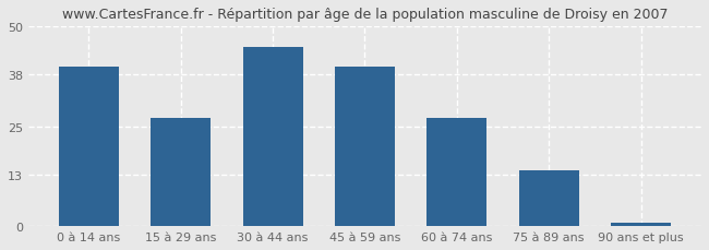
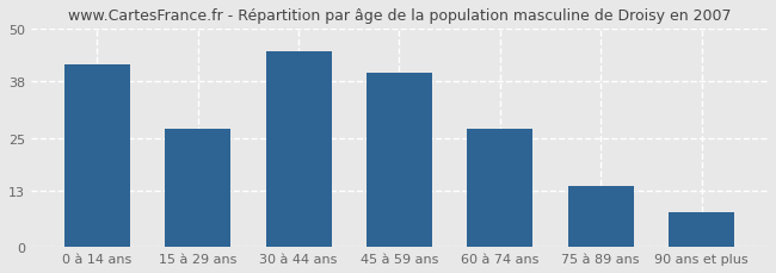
0 à 14 ans: 40 -> 42
90 ans et plus: 1 -> 8
